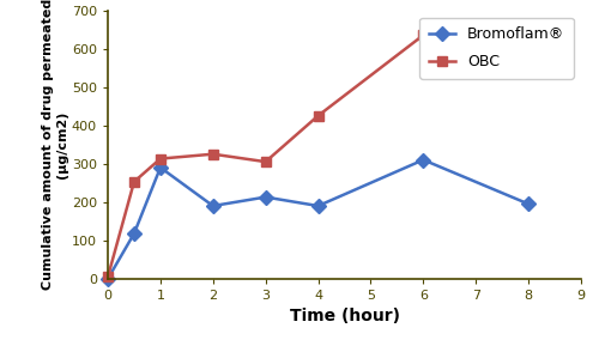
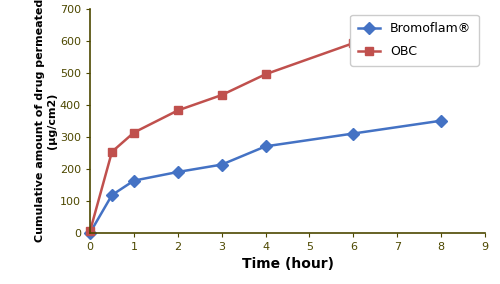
Bromoflam®/1: 290 -> 163
OBC/2: 325 -> 382
OBC/3: 305 -> 430
Bromoflam®/4: 190 -> 270
OBC/4: 425 -> 495
OBC/6: 635 -> 592
Bromoflam®/8: 195 -> 350
